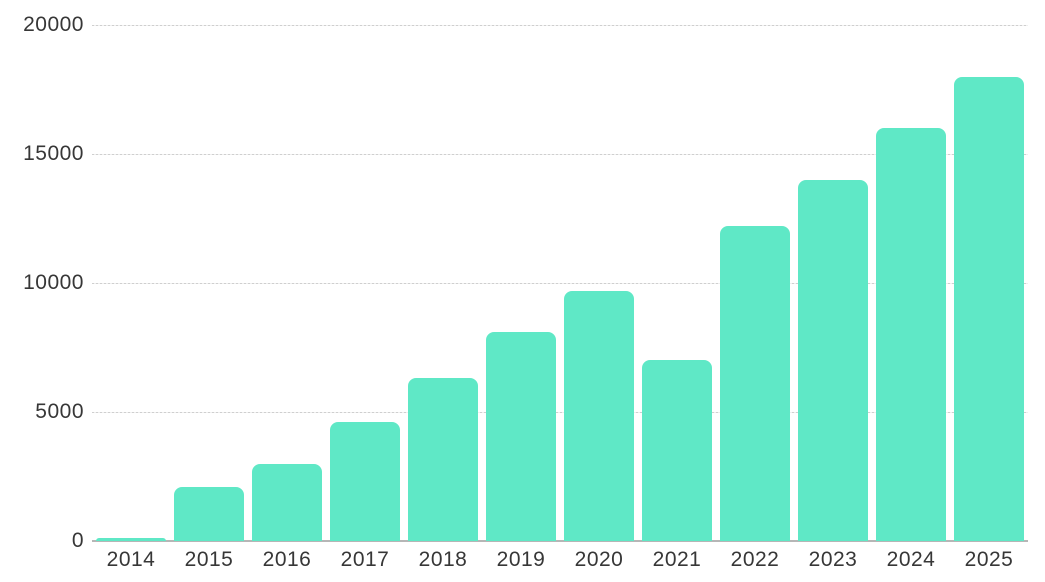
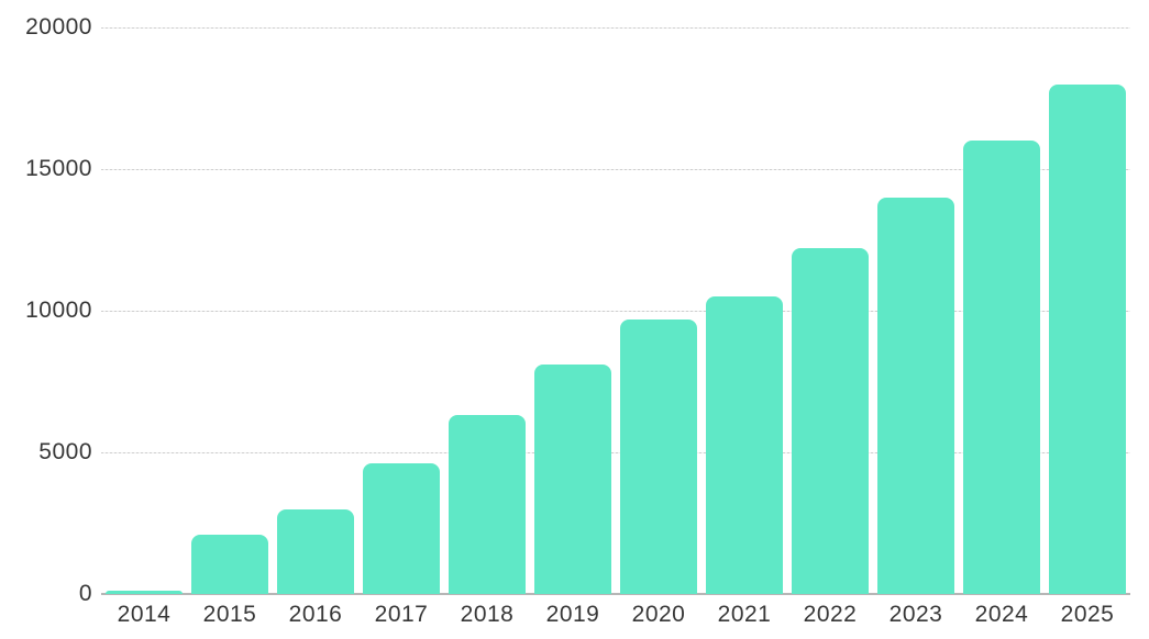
2021: 7000 -> 10500
